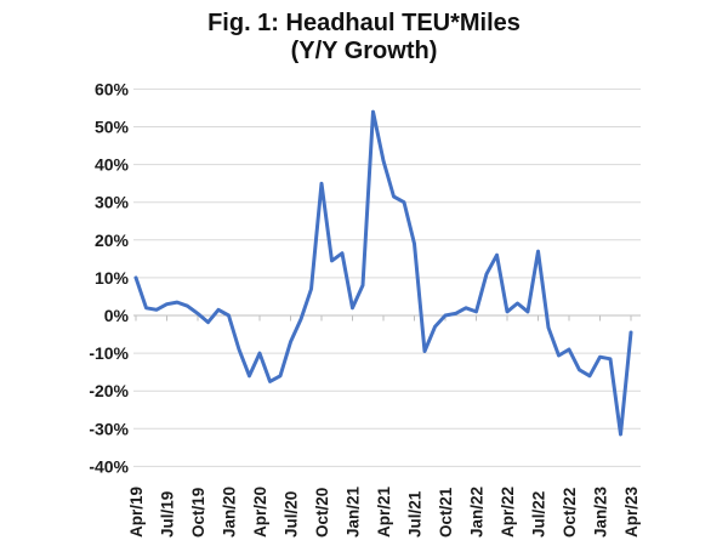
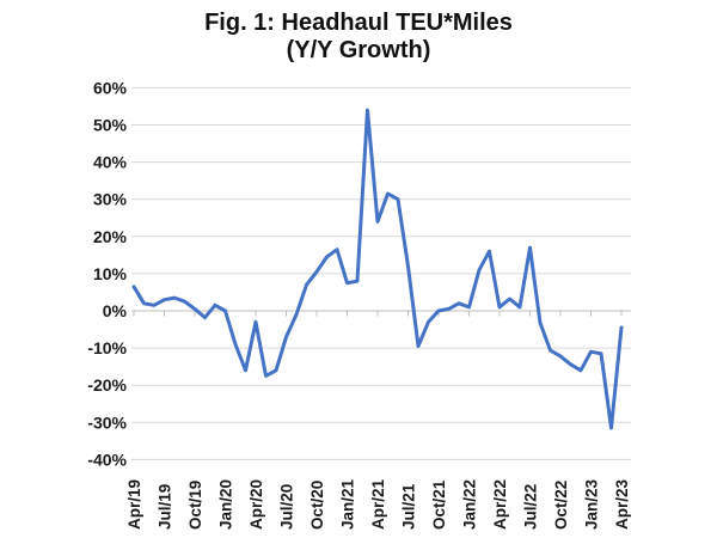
Apr/19: 10% -> 6%
Apr/20: -10% -> -3%
Oct/20: 35% -> 10%
Jan/21: 2% -> 8%
Apr/21: 41% -> 24%
Jul/21: 19% -> 12%
Oct/22: -9% -> -12%
